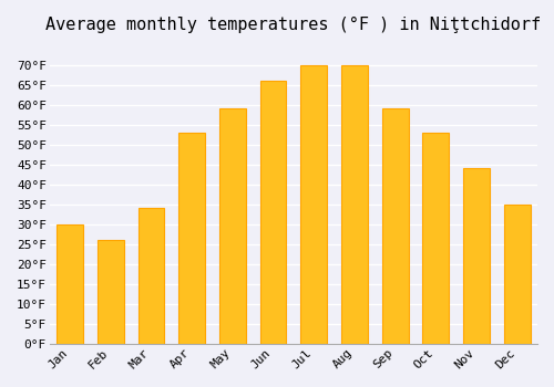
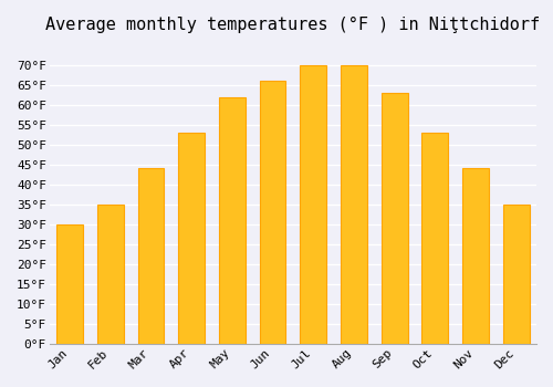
Feb: 26°F -> 35°F
Mar: 34°F -> 44°F
May: 59°F -> 62°F
Sep: 59°F -> 63°F
